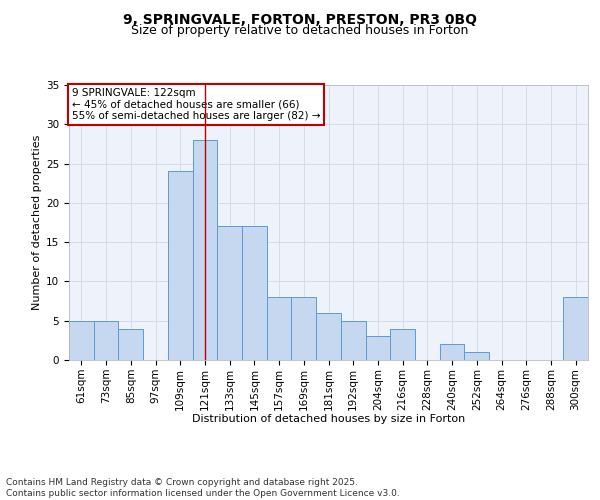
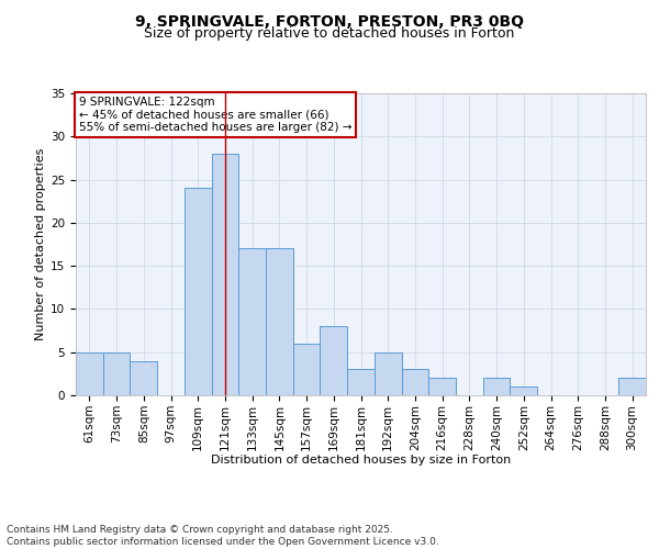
157sqm: 8 -> 6
181sqm: 6 -> 3
216sqm: 4 -> 2
300sqm: 8 -> 2
